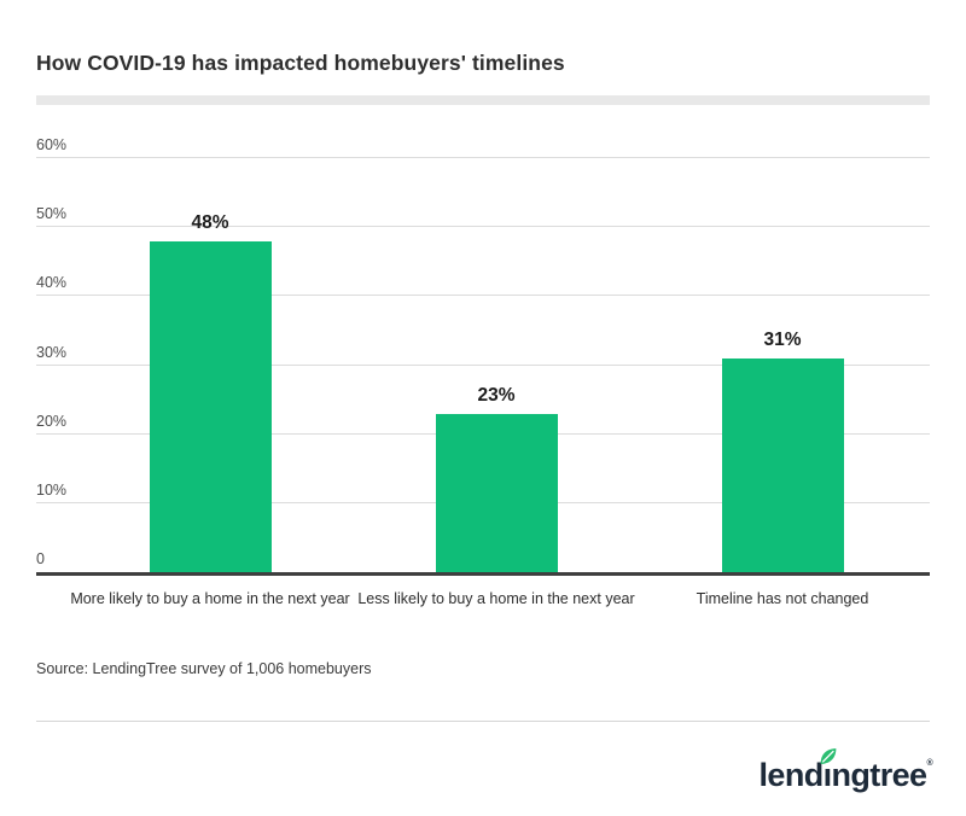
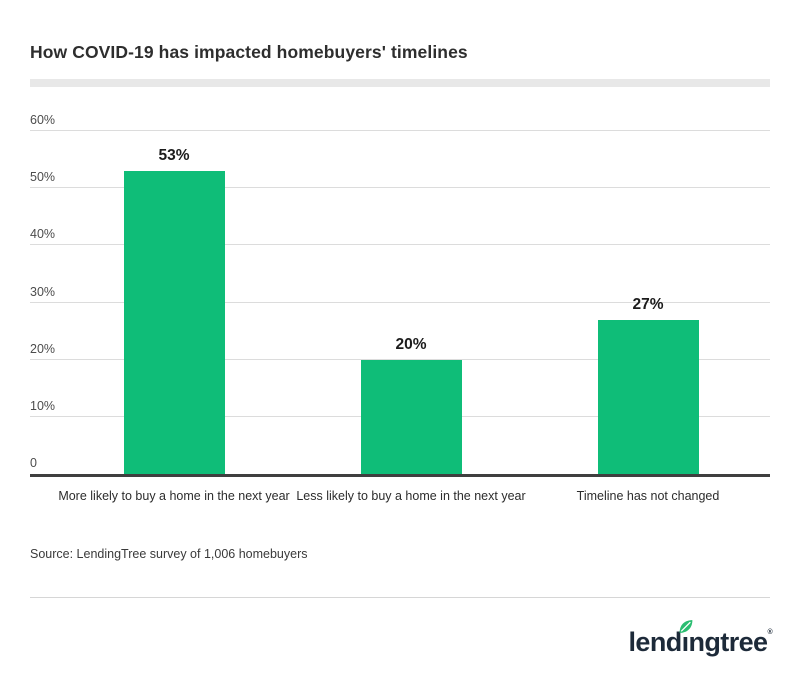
More likely to buy a home in the next year: 48% -> 53%
Less likely to buy a home in the next year: 23% -> 20%
Timeline has not changed: 31% -> 27%
